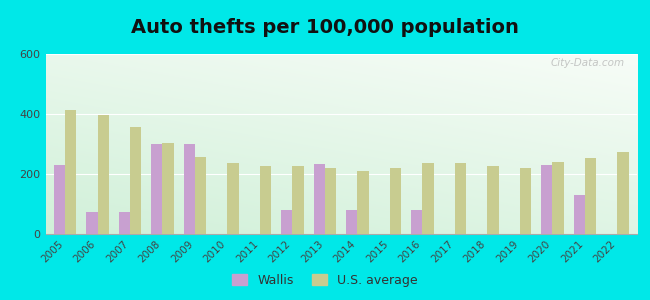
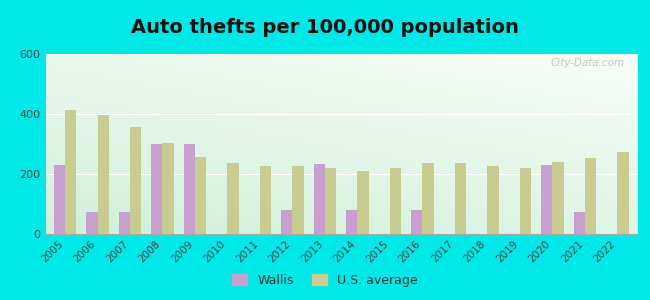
Wallis/2021: 130 -> 75
